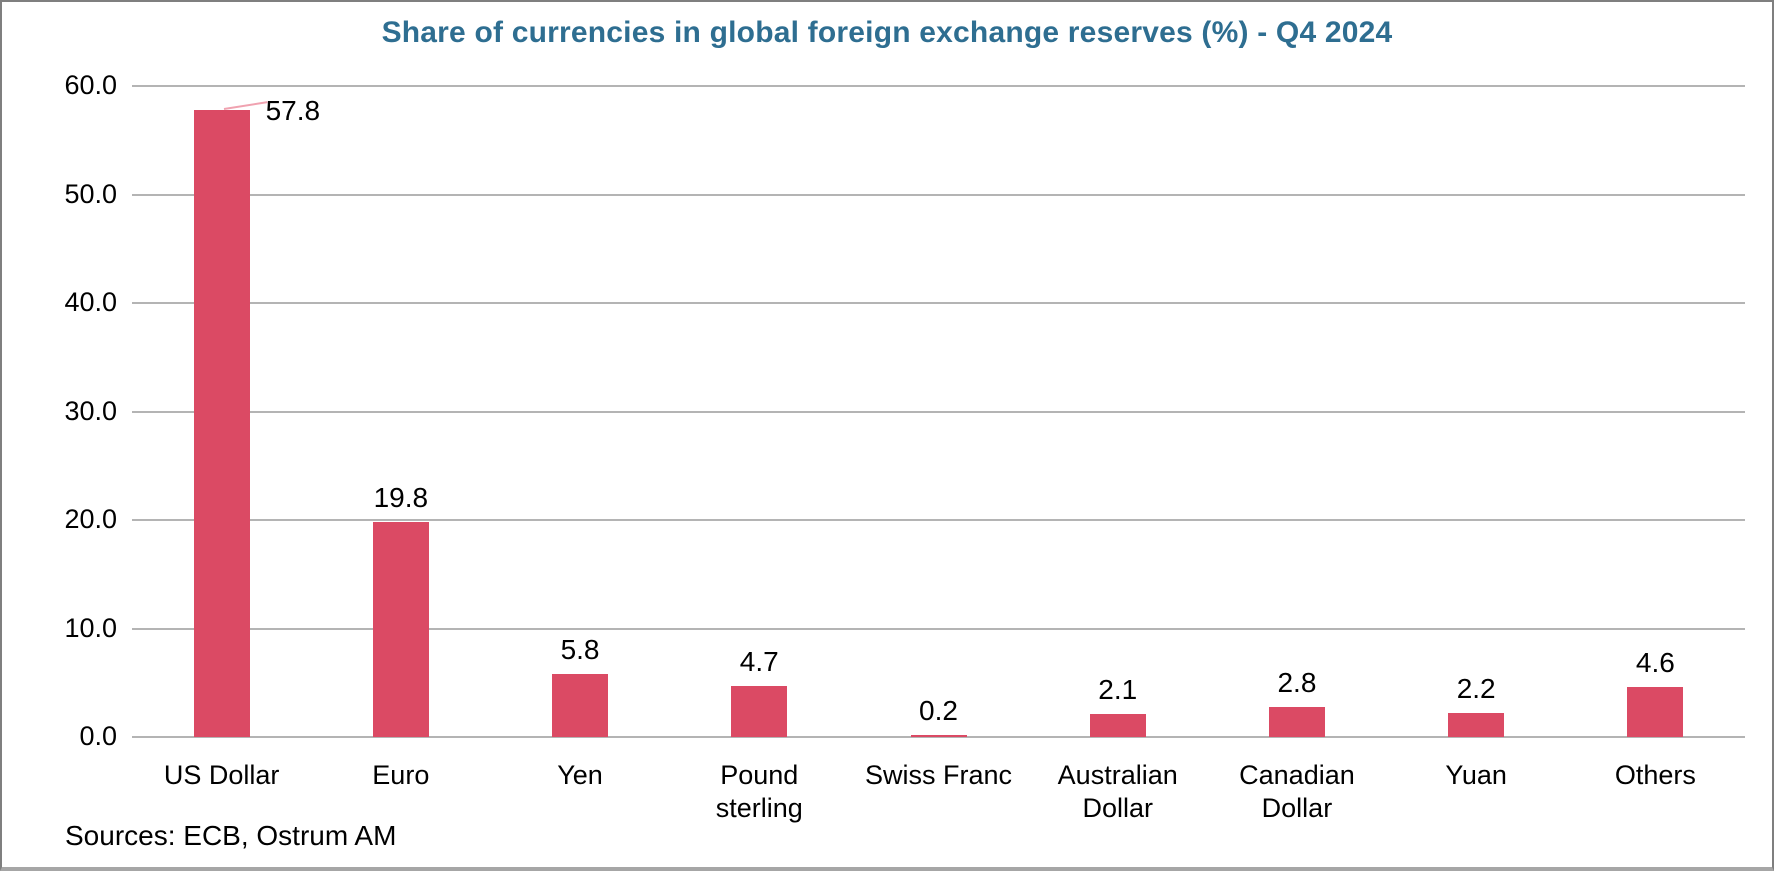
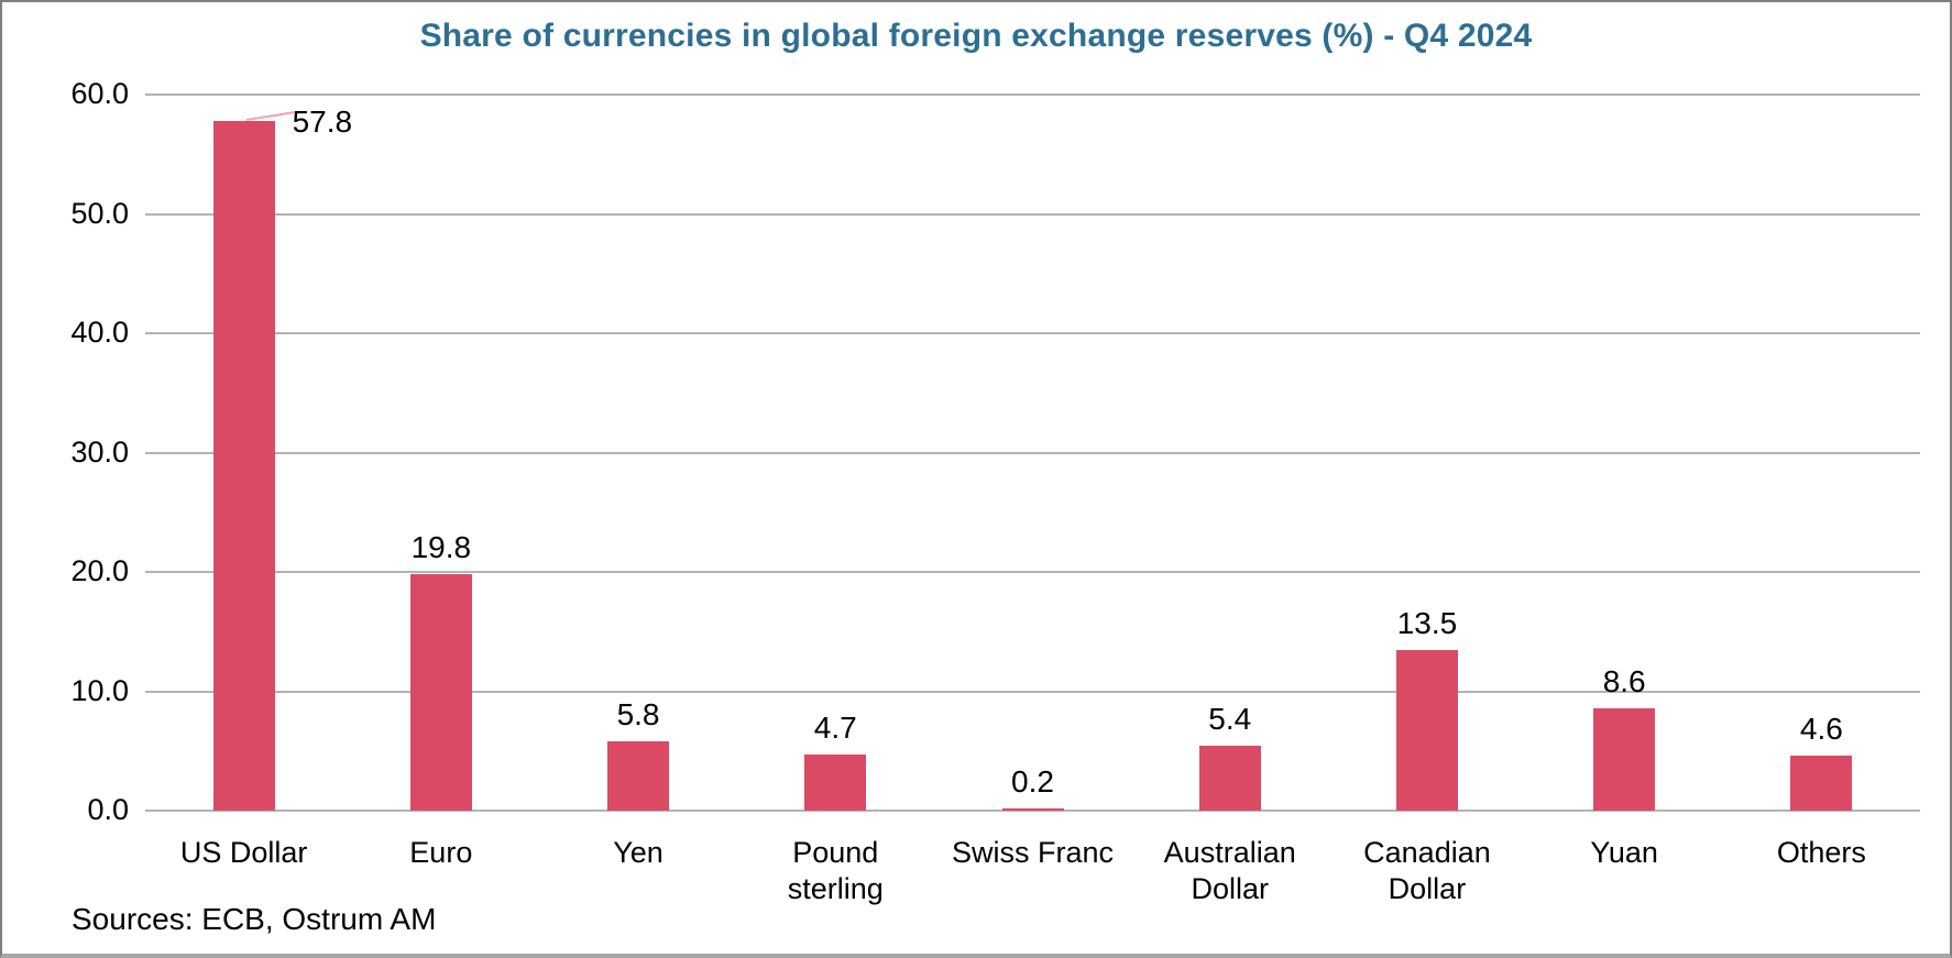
Australian Dollar: 2.1 -> 5.4
Canadian Dollar: 2.8 -> 13.5
Yuan: 2.2 -> 8.6
